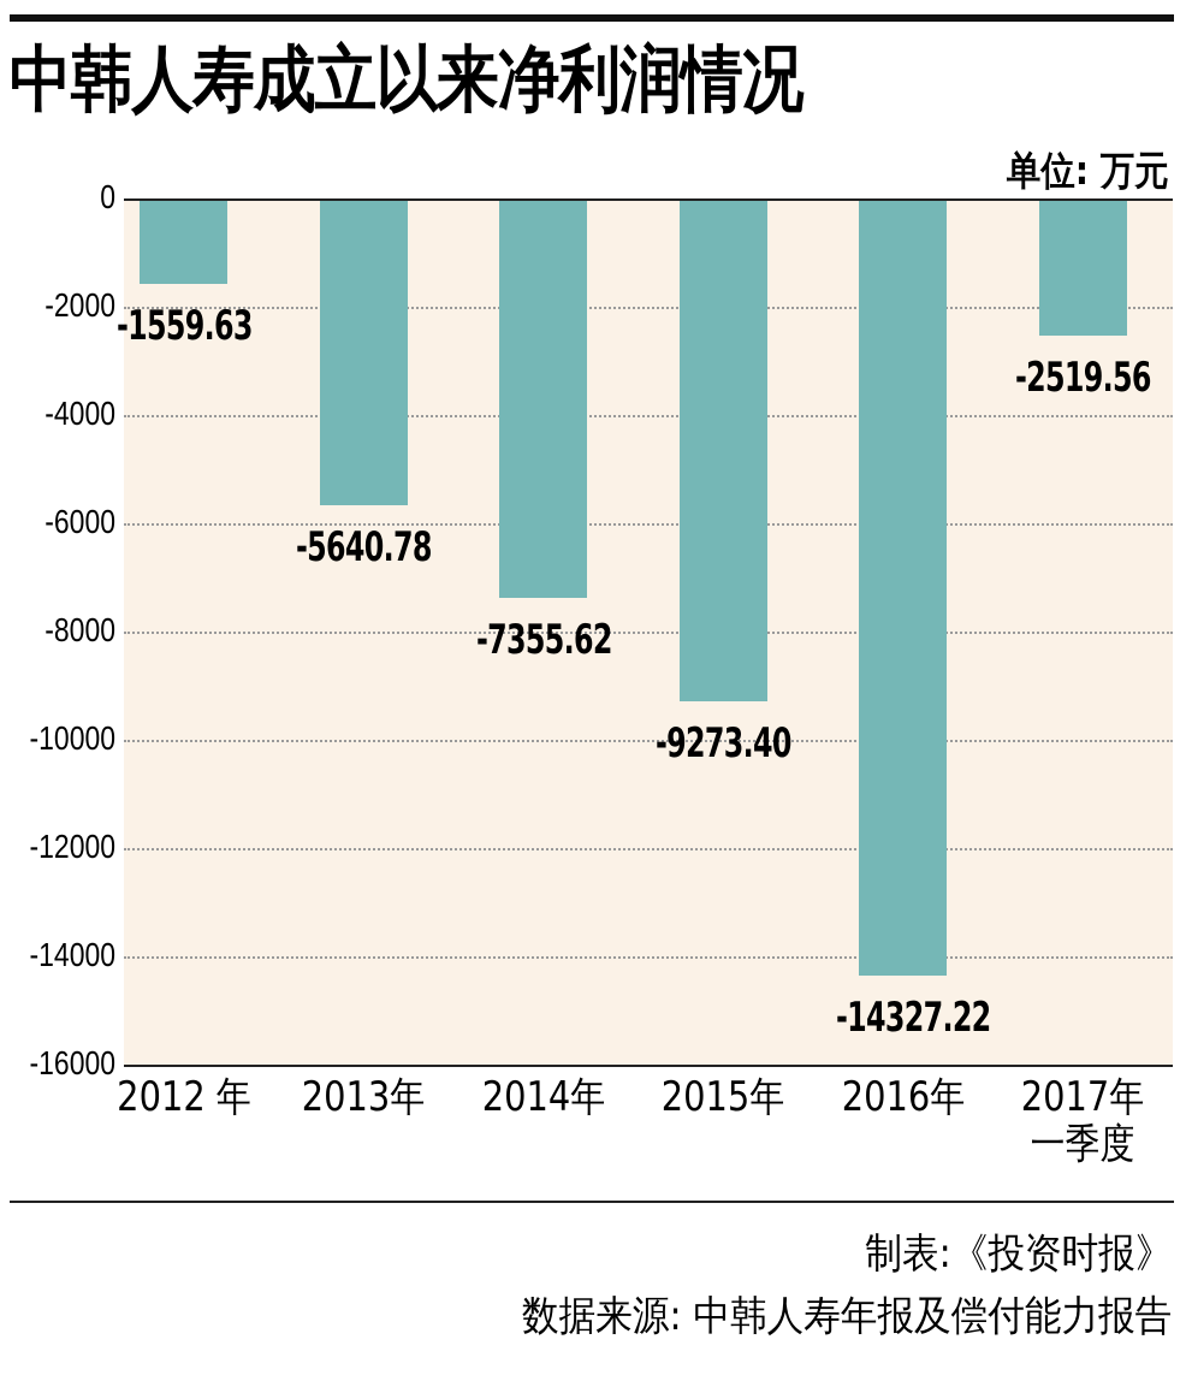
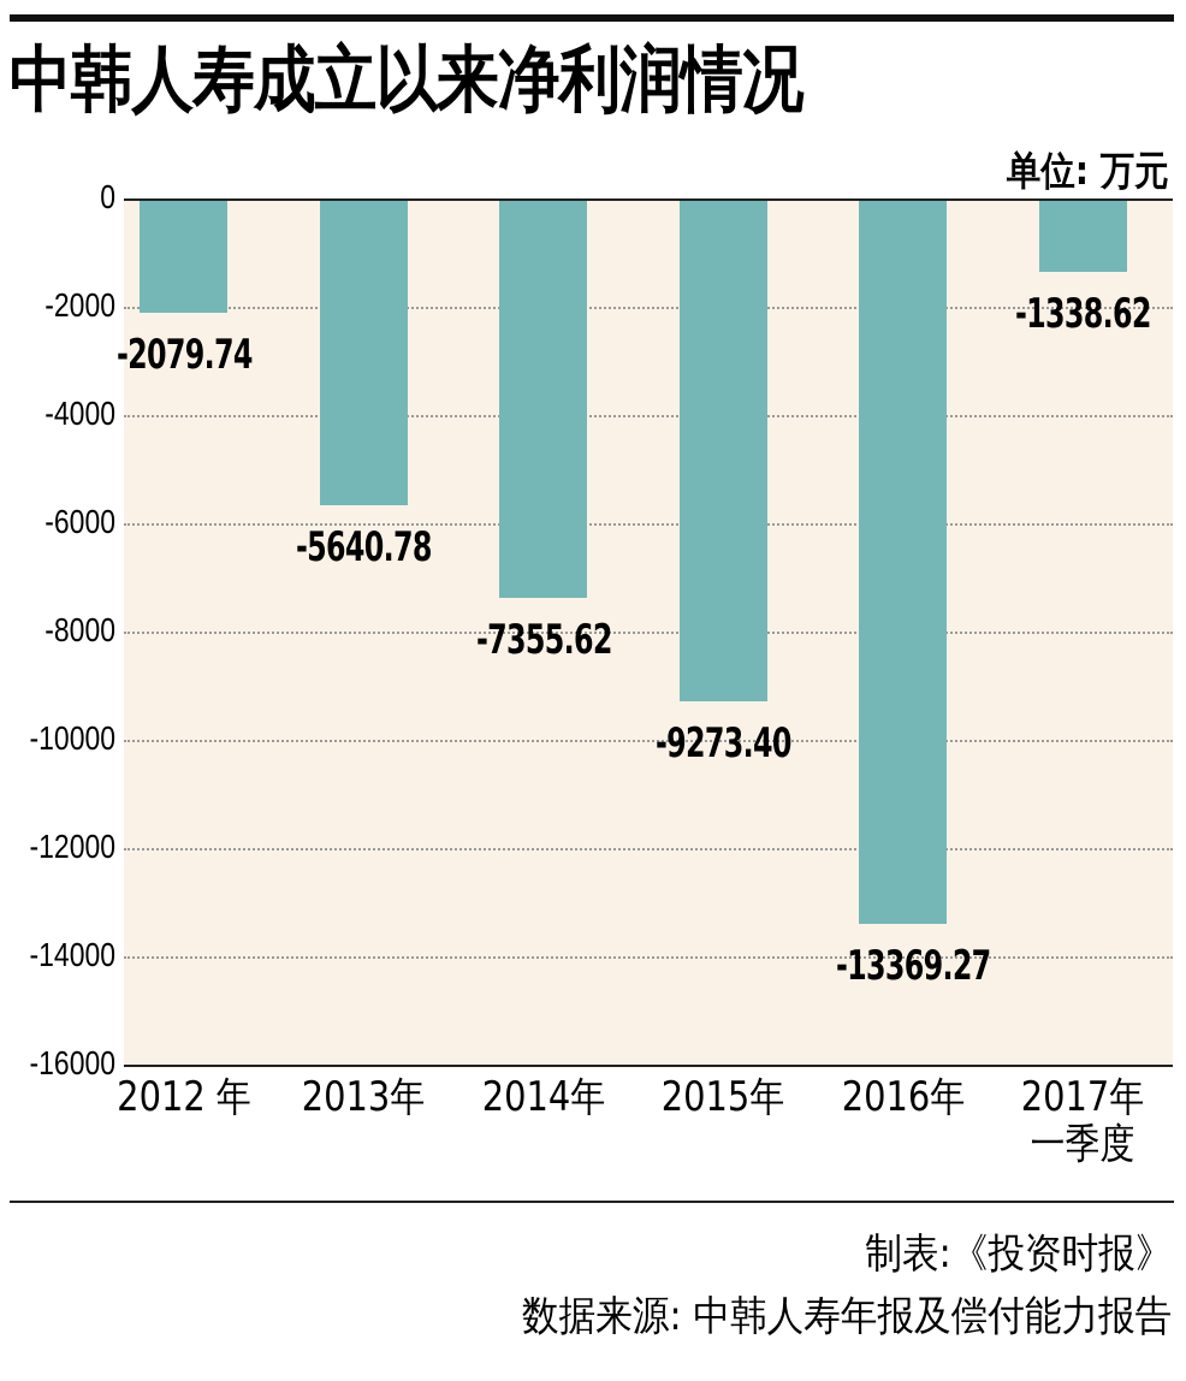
2012 年: -1559.63 -> -2079.74
2016年: -14327.22 -> -13369.27
2017年一季度: -2519.56 -> -1338.62
